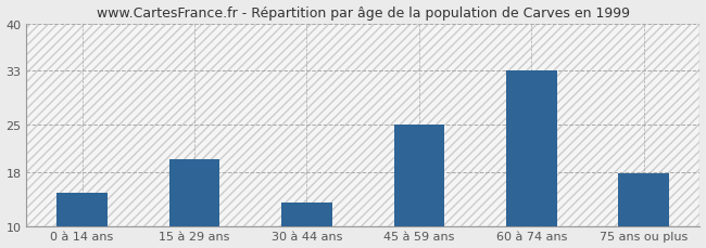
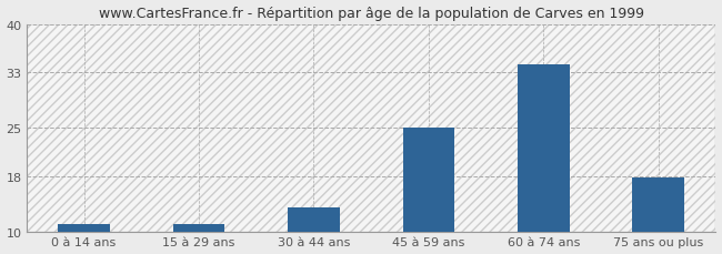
0 à 14 ans: 15.0 -> 11.2
15 à 29 ans: 20.0 -> 11.2
60 à 74 ans: 33.0 -> 34.2
